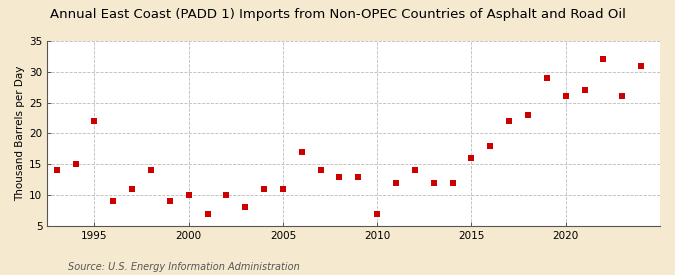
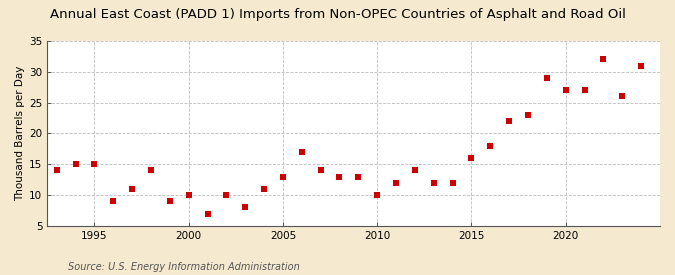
1995: 22 -> 15
2005: 11 -> 13
2010: 7 -> 10
2020: 26 -> 27
